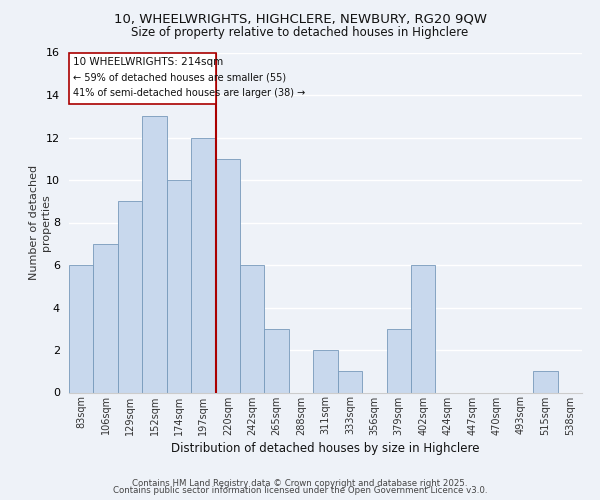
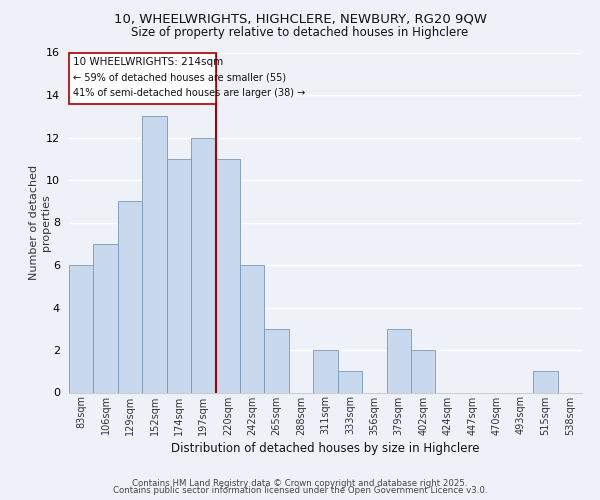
174sqm: 10 -> 11
402sqm: 6 -> 2
